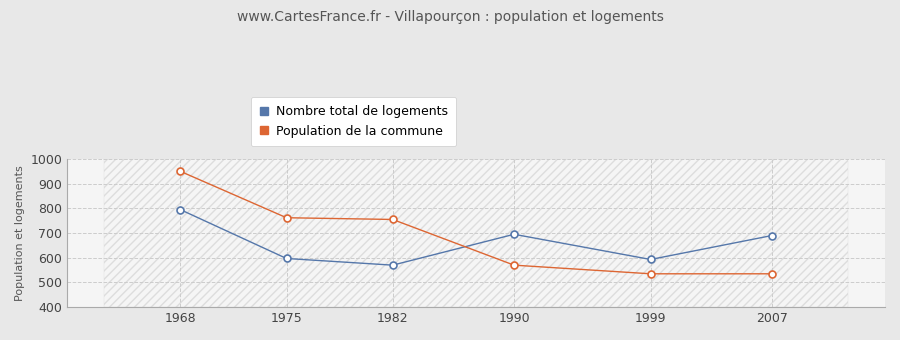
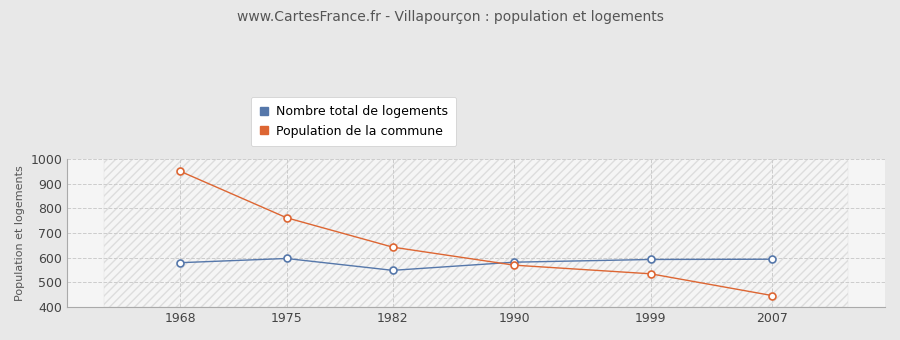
Nombre total de logements/1968: 795 -> 580
Nombre total de logements/1982: 570 -> 549
Population de la commune/1982: 755 -> 643
Nombre total de logements/1990: 695 -> 582
Nombre total de logements/2007: 690 -> 594
Population de la commune/2007: 535 -> 447
